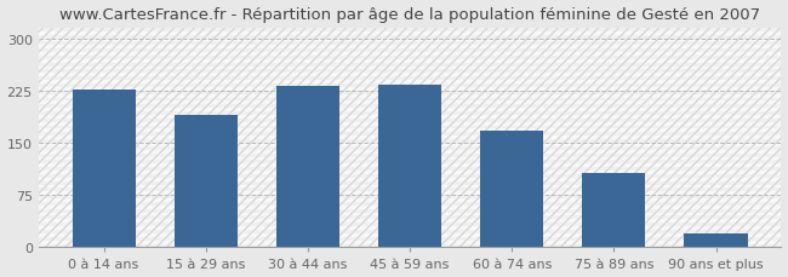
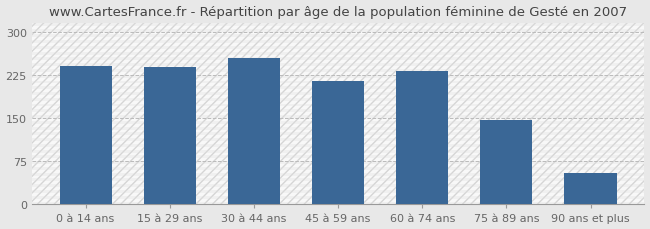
0 à 14 ans: 226 -> 240
15 à 29 ans: 190 -> 238
30 à 44 ans: 231 -> 254
45 à 59 ans: 233 -> 214
60 à 74 ans: 168 -> 232
75 à 89 ans: 107 -> 146
90 ans et plus: 20 -> 54
